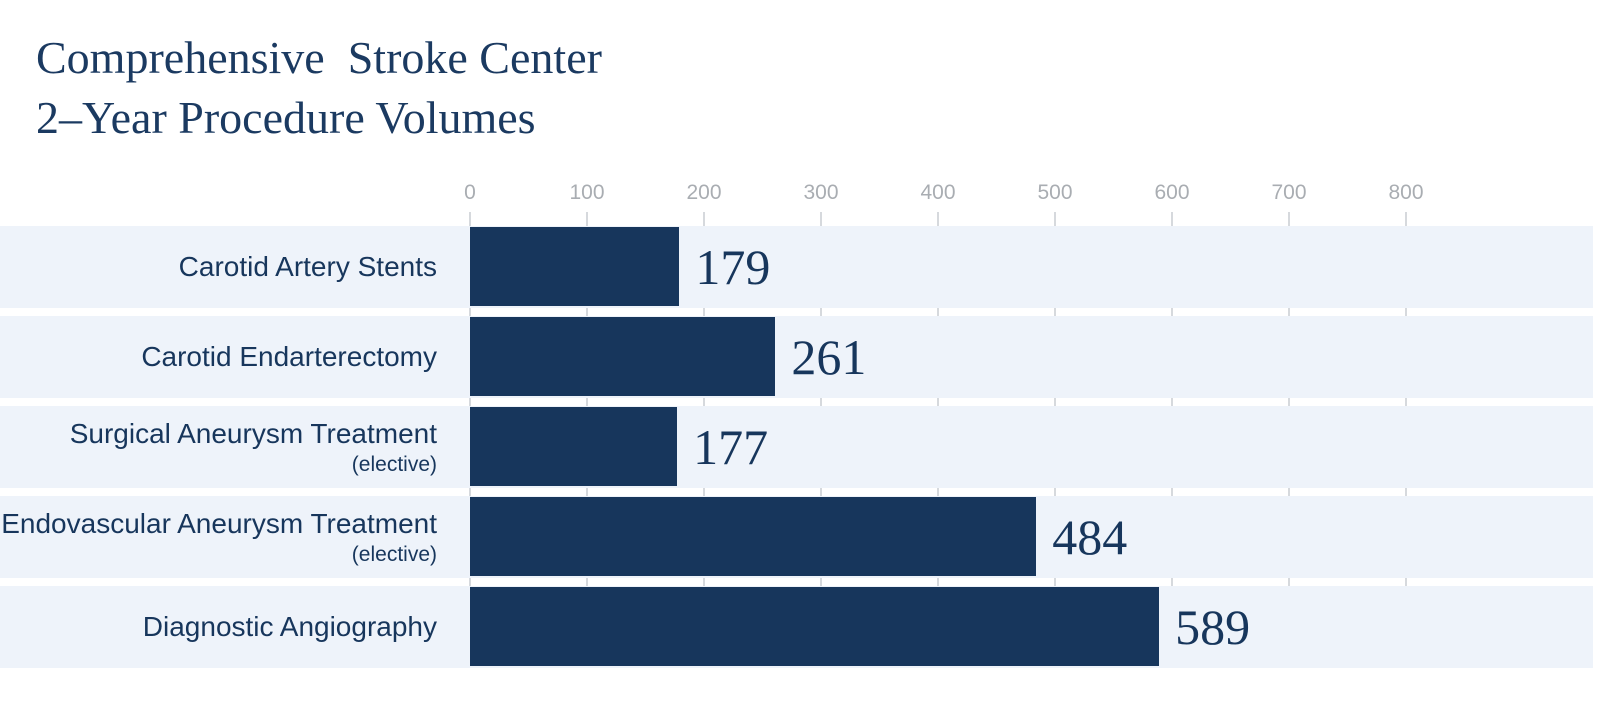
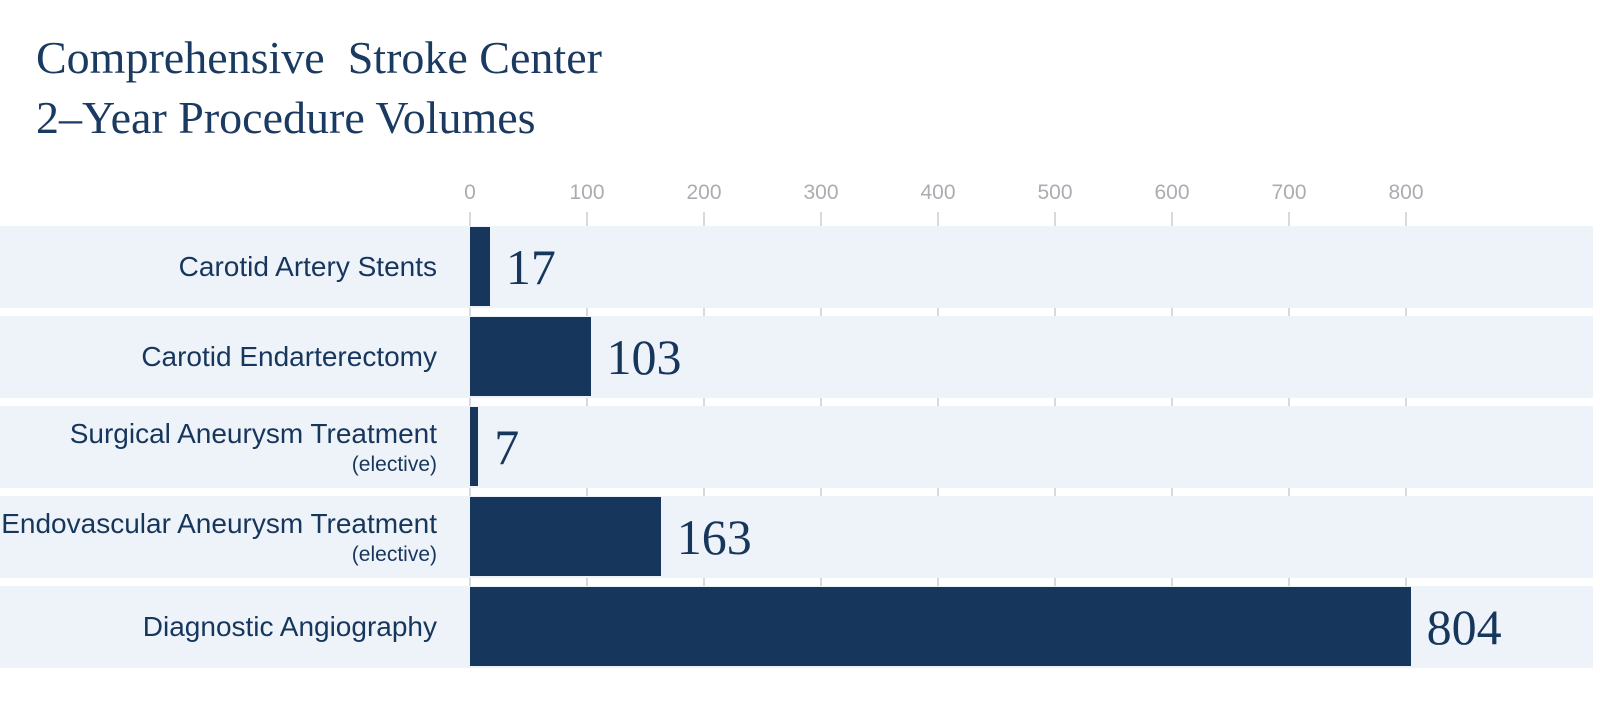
Carotid Artery Stents: 179 -> 17
Carotid Endarterectomy: 261 -> 103
Surgical Aneurysm Treatment: 177 -> 7
Endovascular Aneurysm Treatment: 484 -> 163
Diagnostic Angiography: 589 -> 804
